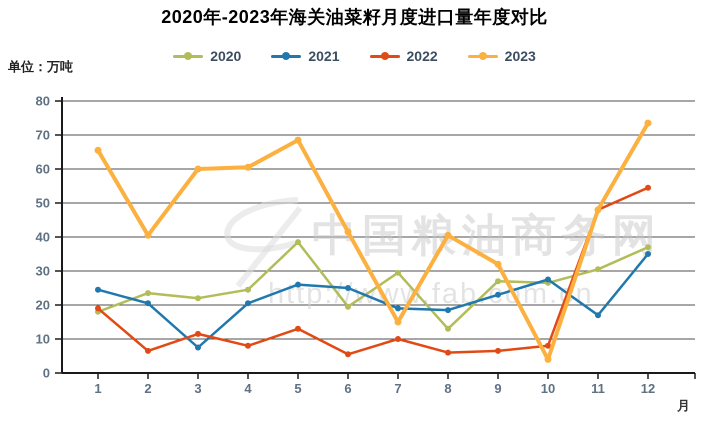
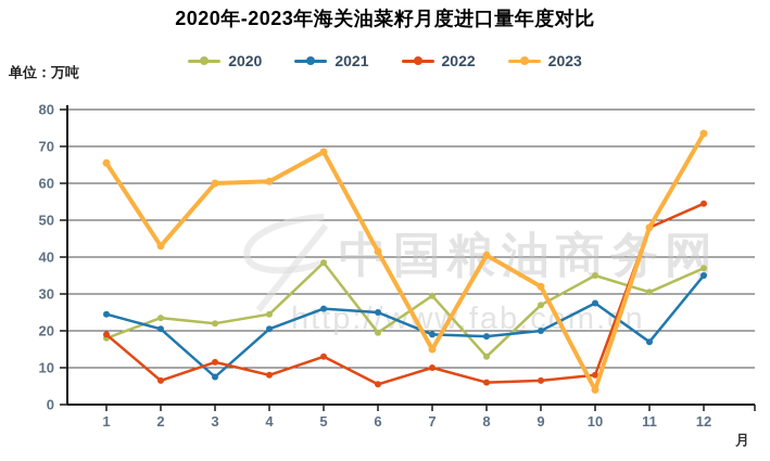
2023/2: 40 -> 43
2021/9: 23 -> 20
2020/10: 26 -> 35
